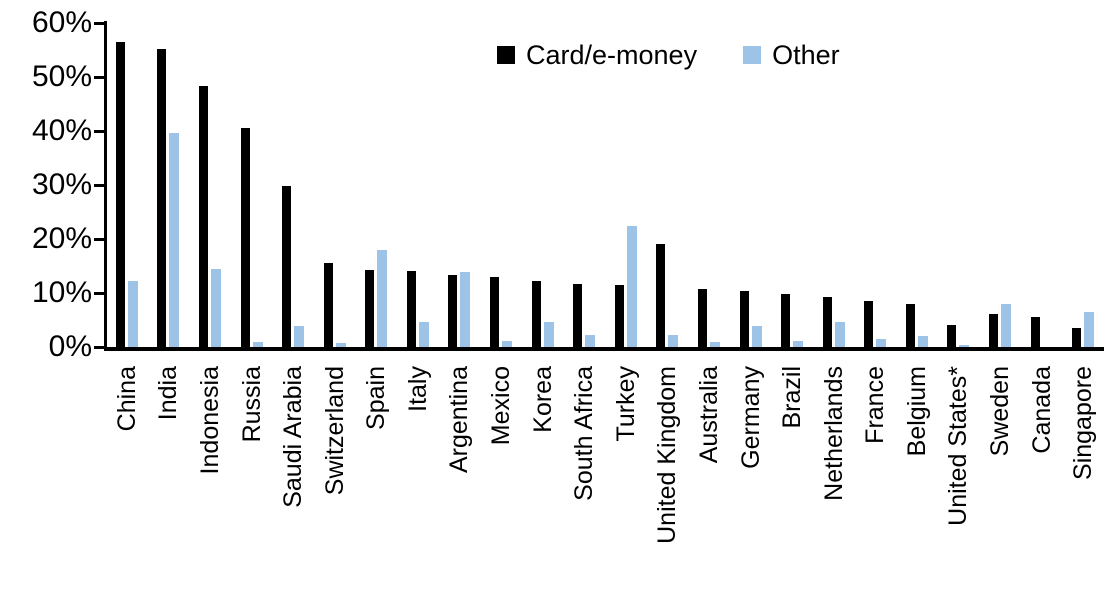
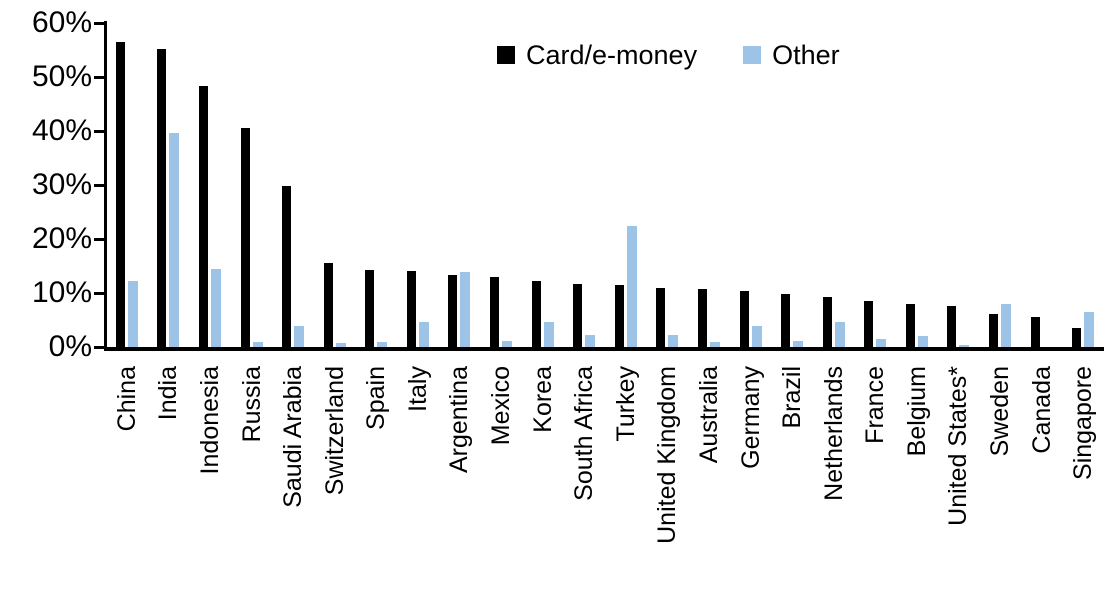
Other/Spain: 18% -> 1%
Card/e-money/United Kingdom: 19% -> 11%
Card/e-money/United States*: 4% -> 8%
